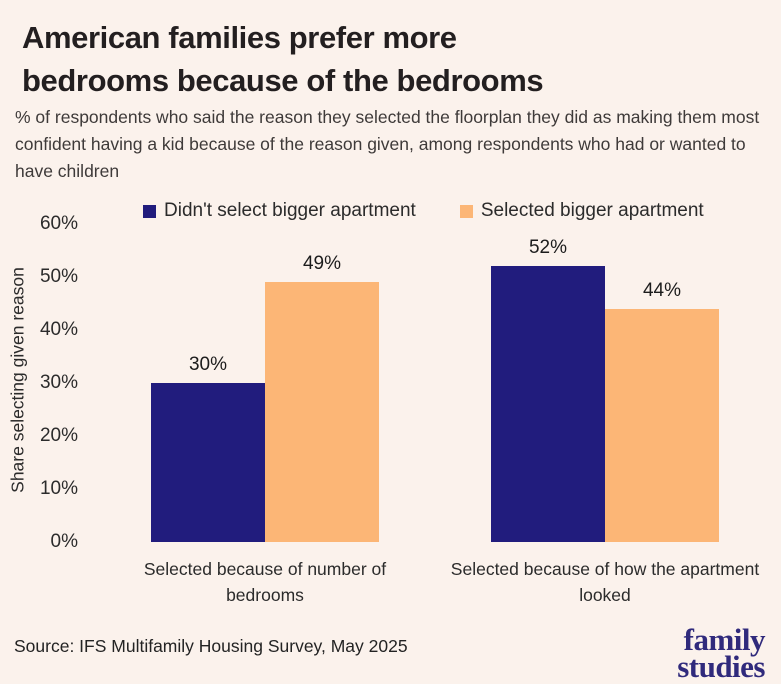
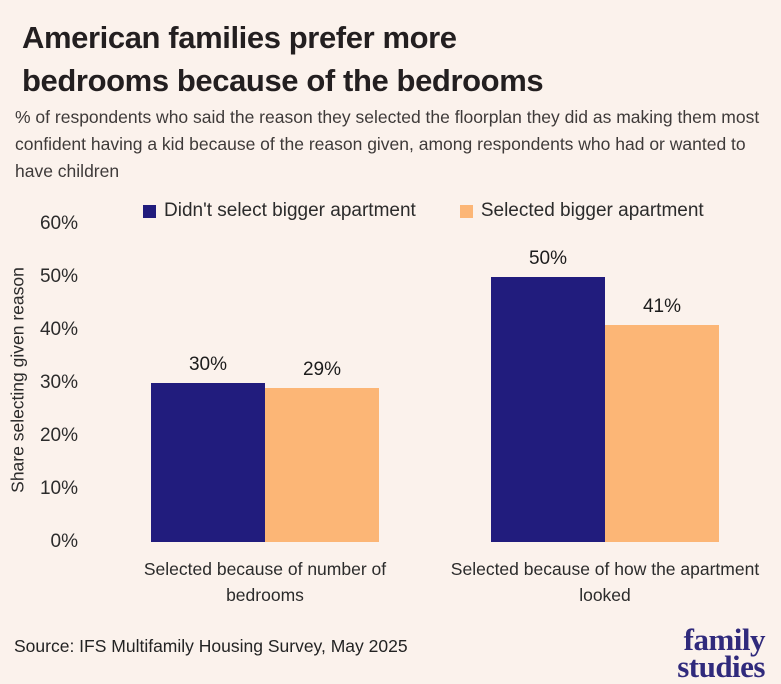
Selected bigger apartment/Selected because of number of bedrooms: 49% -> 29%
Didn't select bigger apartment/Selected because of how the apartment looked: 52% -> 50%
Selected bigger apartment/Selected because of how the apartment looked: 44% -> 41%
